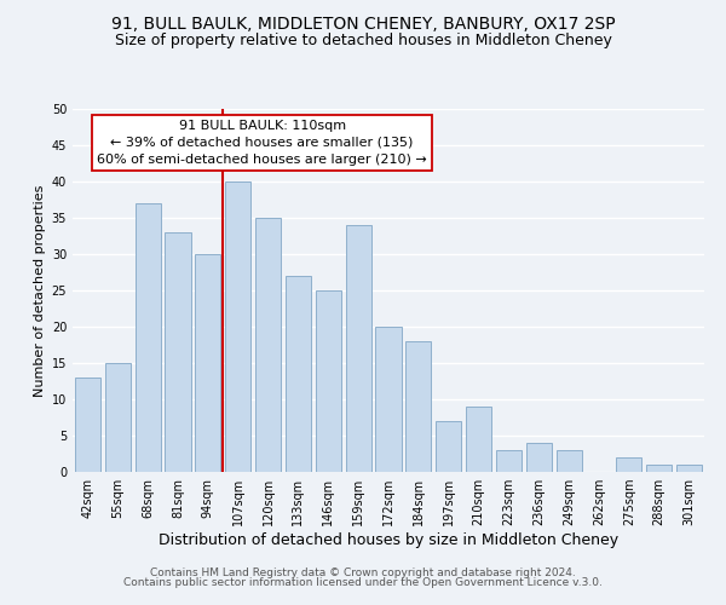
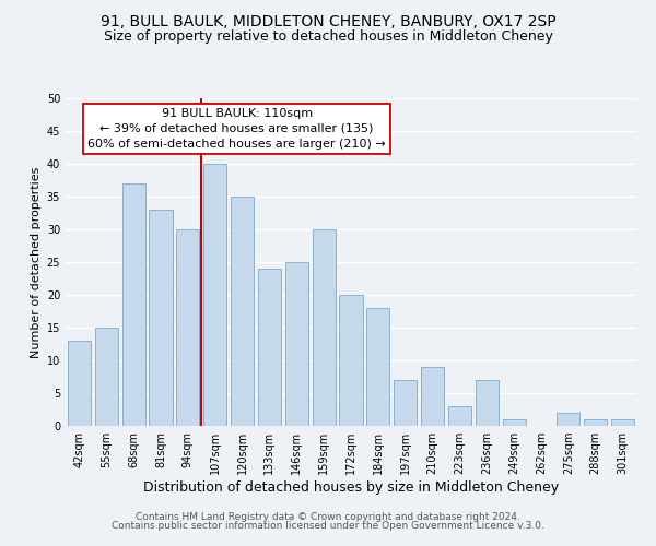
133sqm: 27 -> 24
159sqm: 34 -> 30
236sqm: 4 -> 7
249sqm: 3 -> 1
